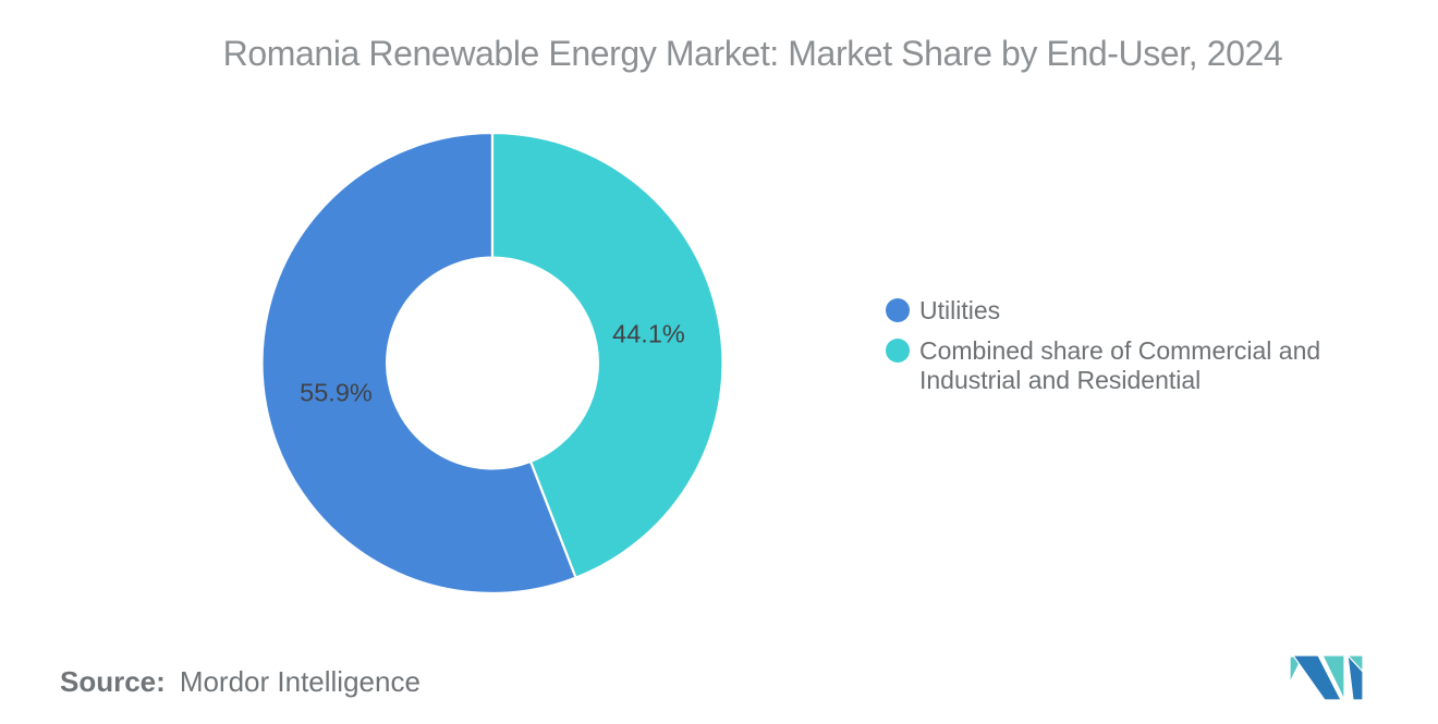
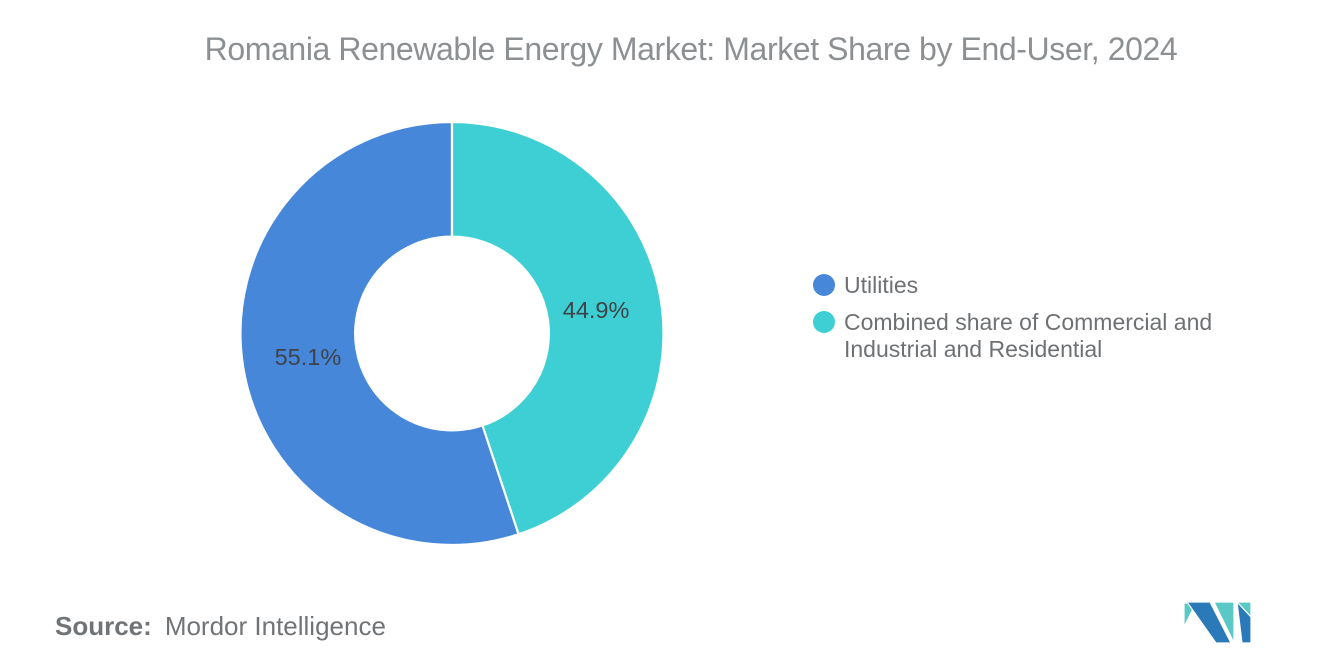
Utilities: 55.9% -> 55.1%
Combined share of Commercial and Industrial and Residential: 44.1% -> 44.9%
